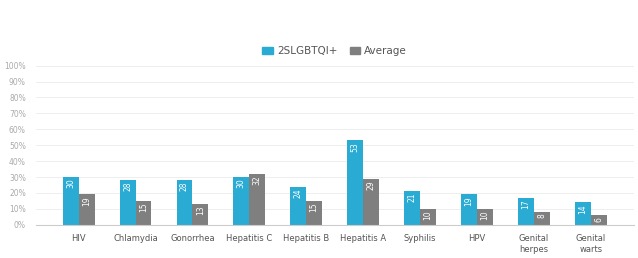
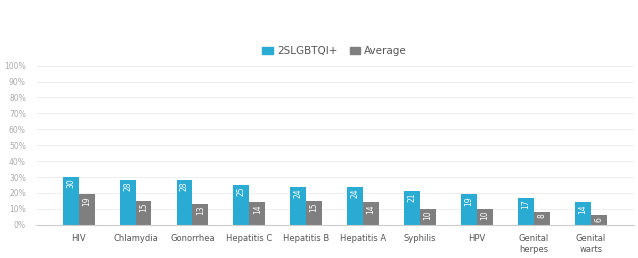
2SLGBTQI+/Hepatitis C: 30 -> 25
Average/Hepatitis C: 32 -> 14
2SLGBTQI+/Hepatitis A: 53 -> 24
Average/Hepatitis A: 29 -> 14
